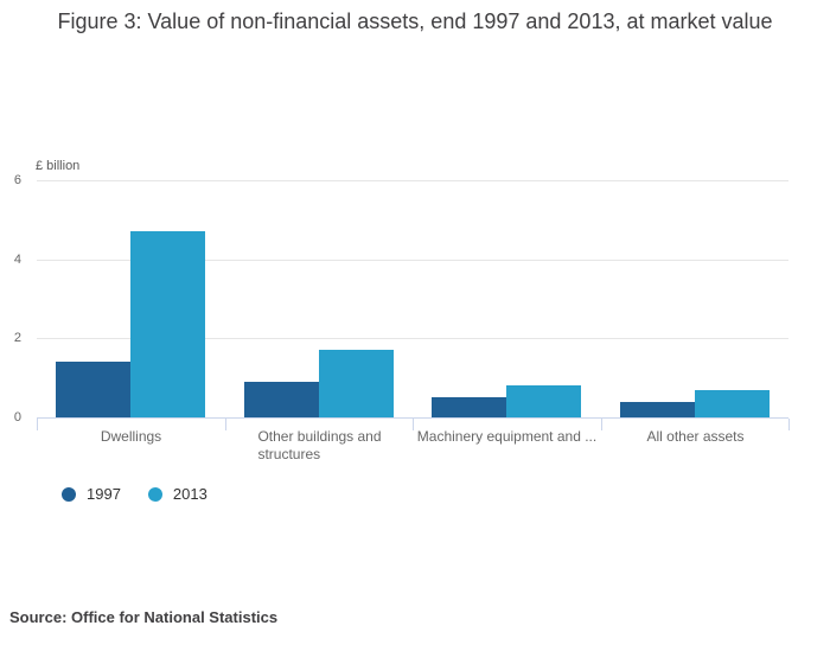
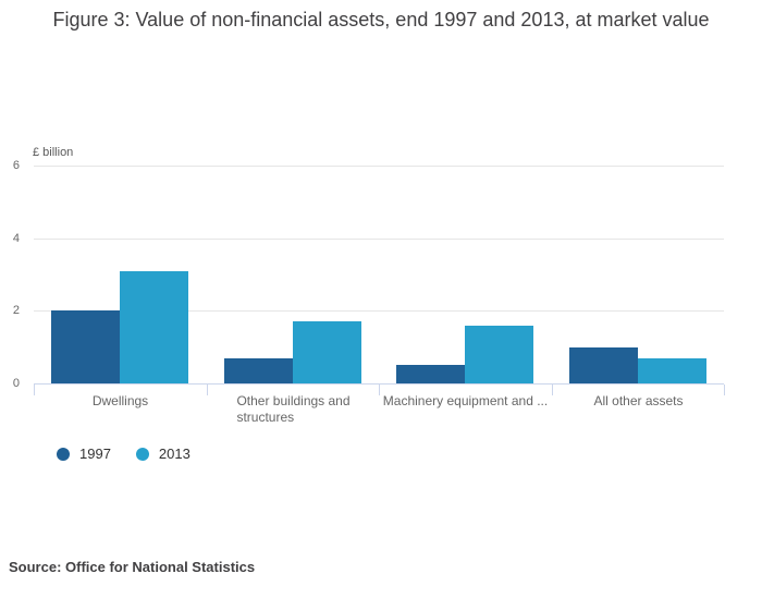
1997/Dwellings: 1.4 -> 2.0
2013/Dwellings: 4.7 -> 3.1
1997/Other buildings and structures: 0.9 -> 0.7
2013/Machinery equipment and ...: 0.8 -> 1.6
1997/All other assets: 0.4 -> 1.0
